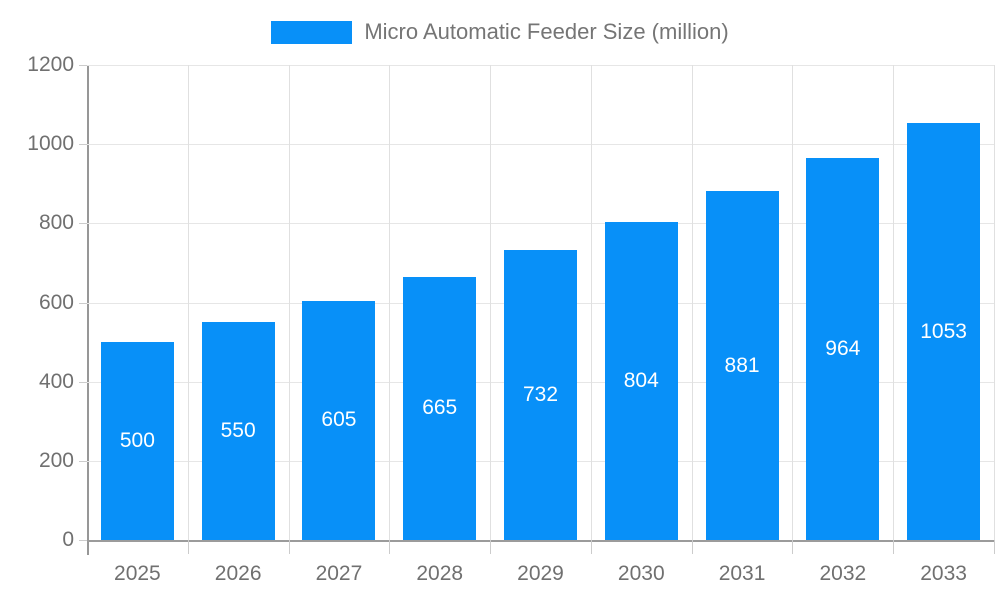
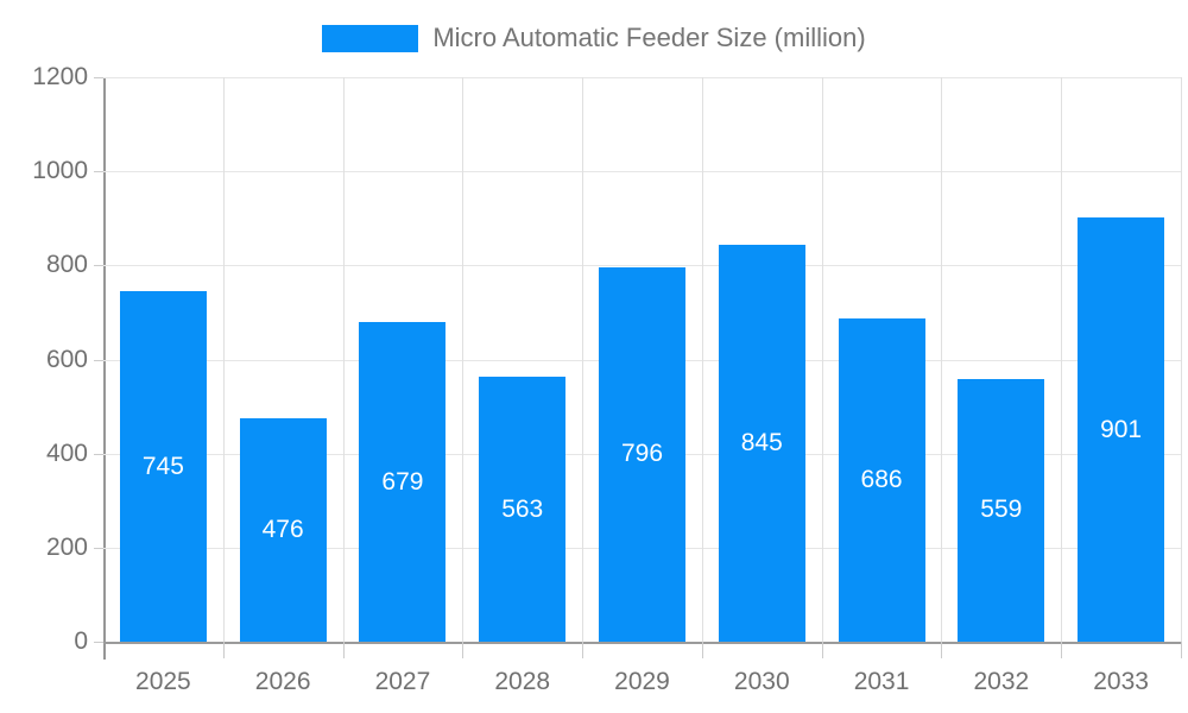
2025: 500 -> 745
2026: 550 -> 476
2027: 605 -> 679
2028: 665 -> 563
2029: 732 -> 796
2030: 804 -> 845
2031: 881 -> 686
2032: 964 -> 559
2033: 1053 -> 901
